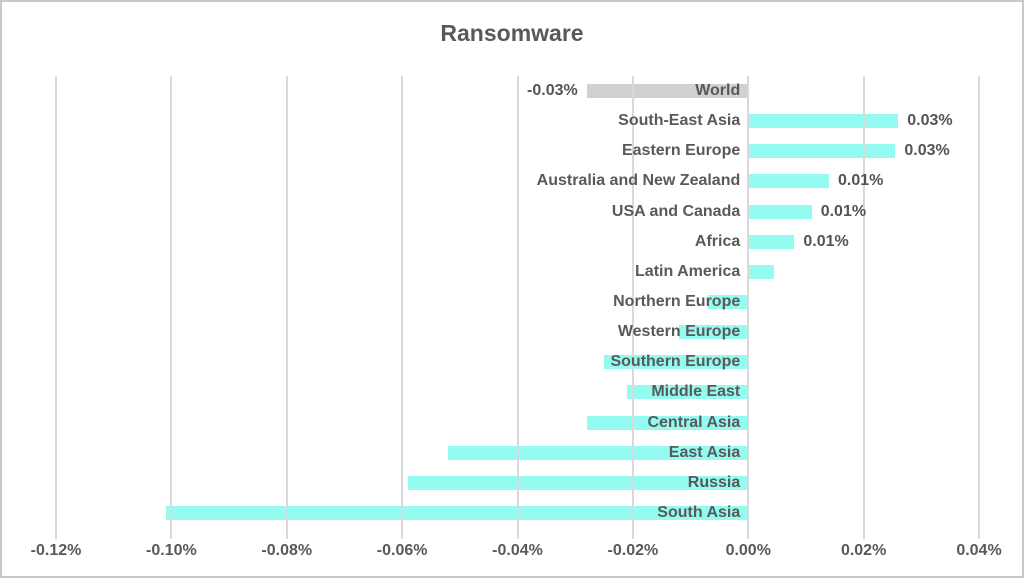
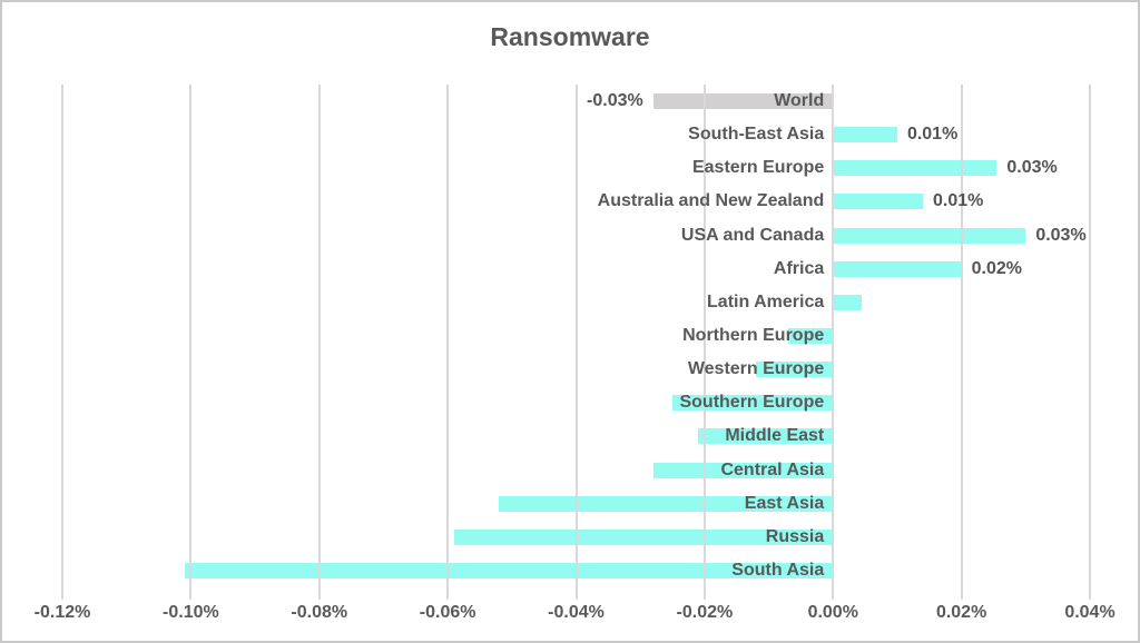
South-East Asia: 0.03% -> 0.01%
USA and Canada: 0.01% -> 0.03%
Africa: 0.01% -> 0.02%
